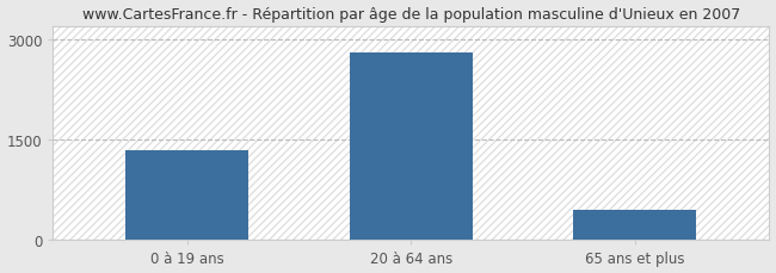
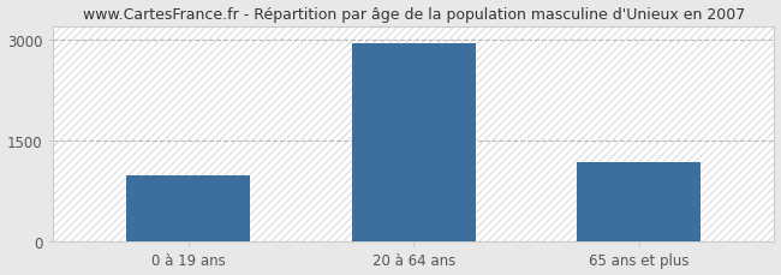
0 à 19 ans: 1350 -> 980
20 à 64 ans: 2800 -> 2940
65 ans et plus: 450 -> 1180
